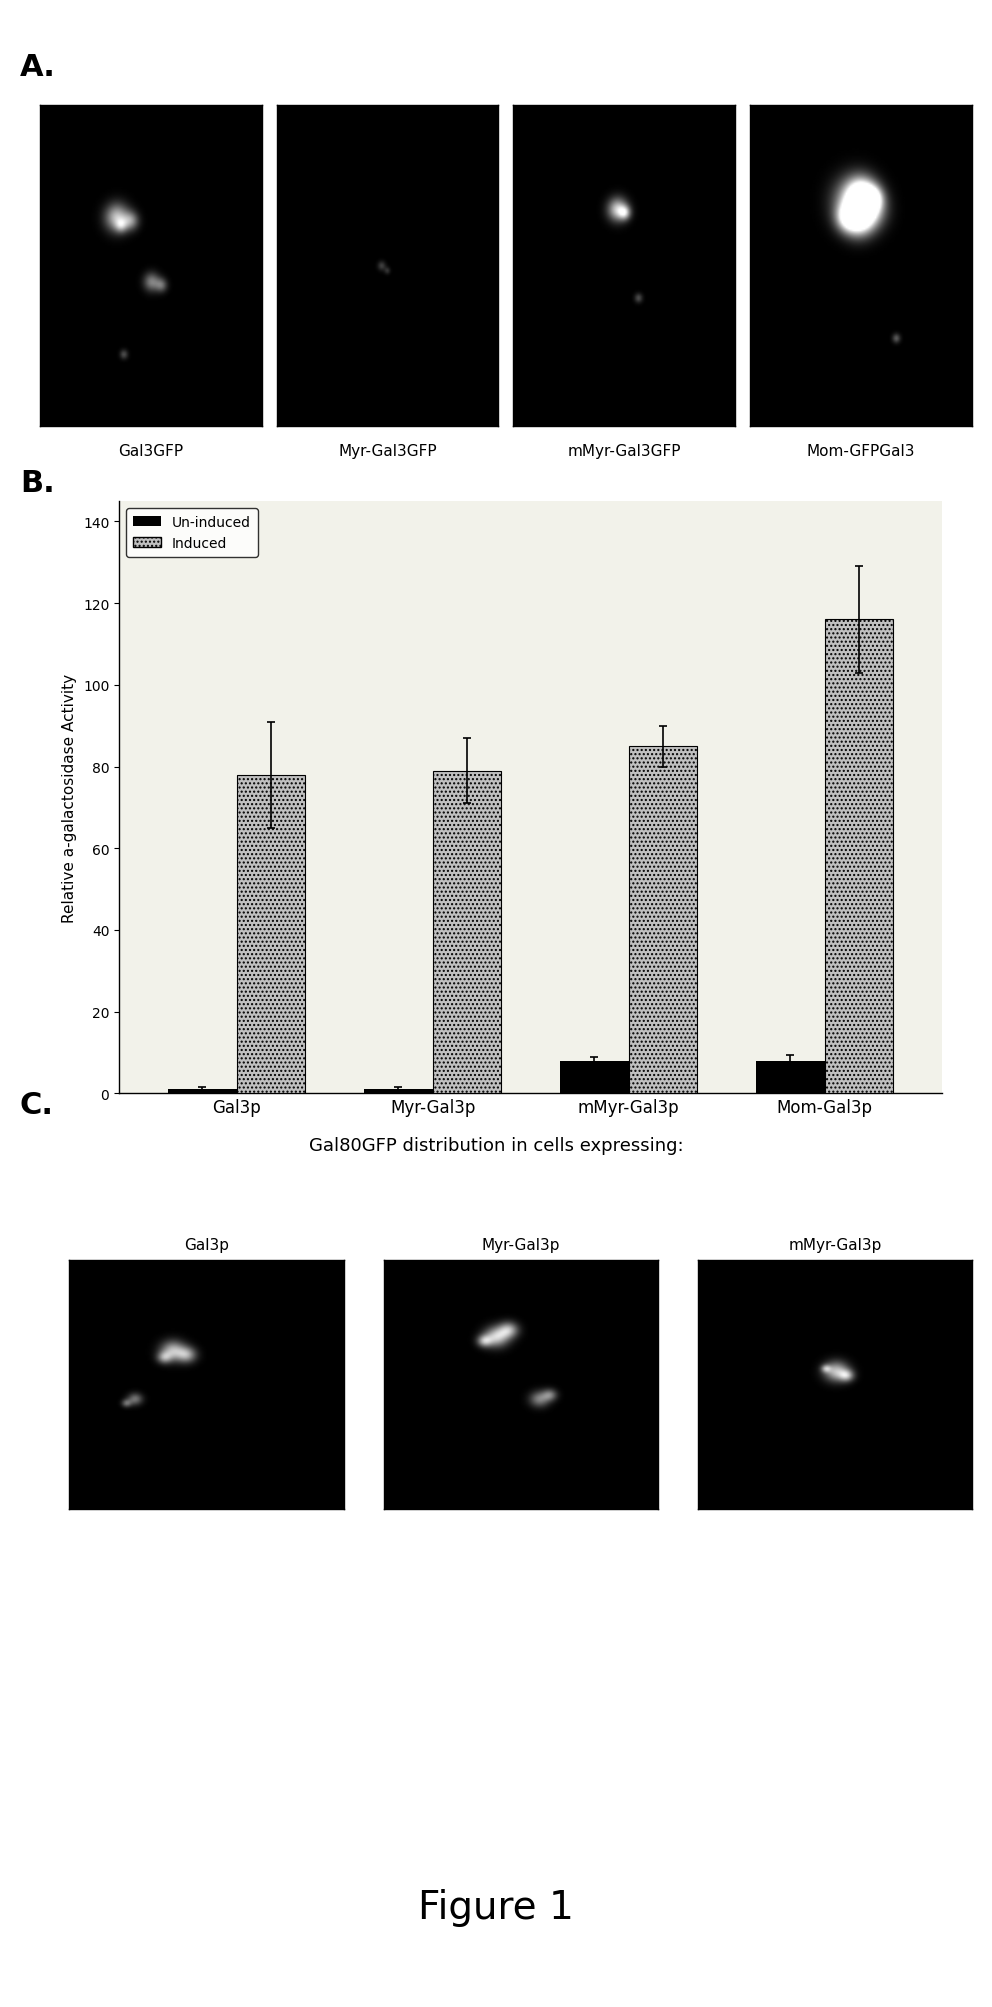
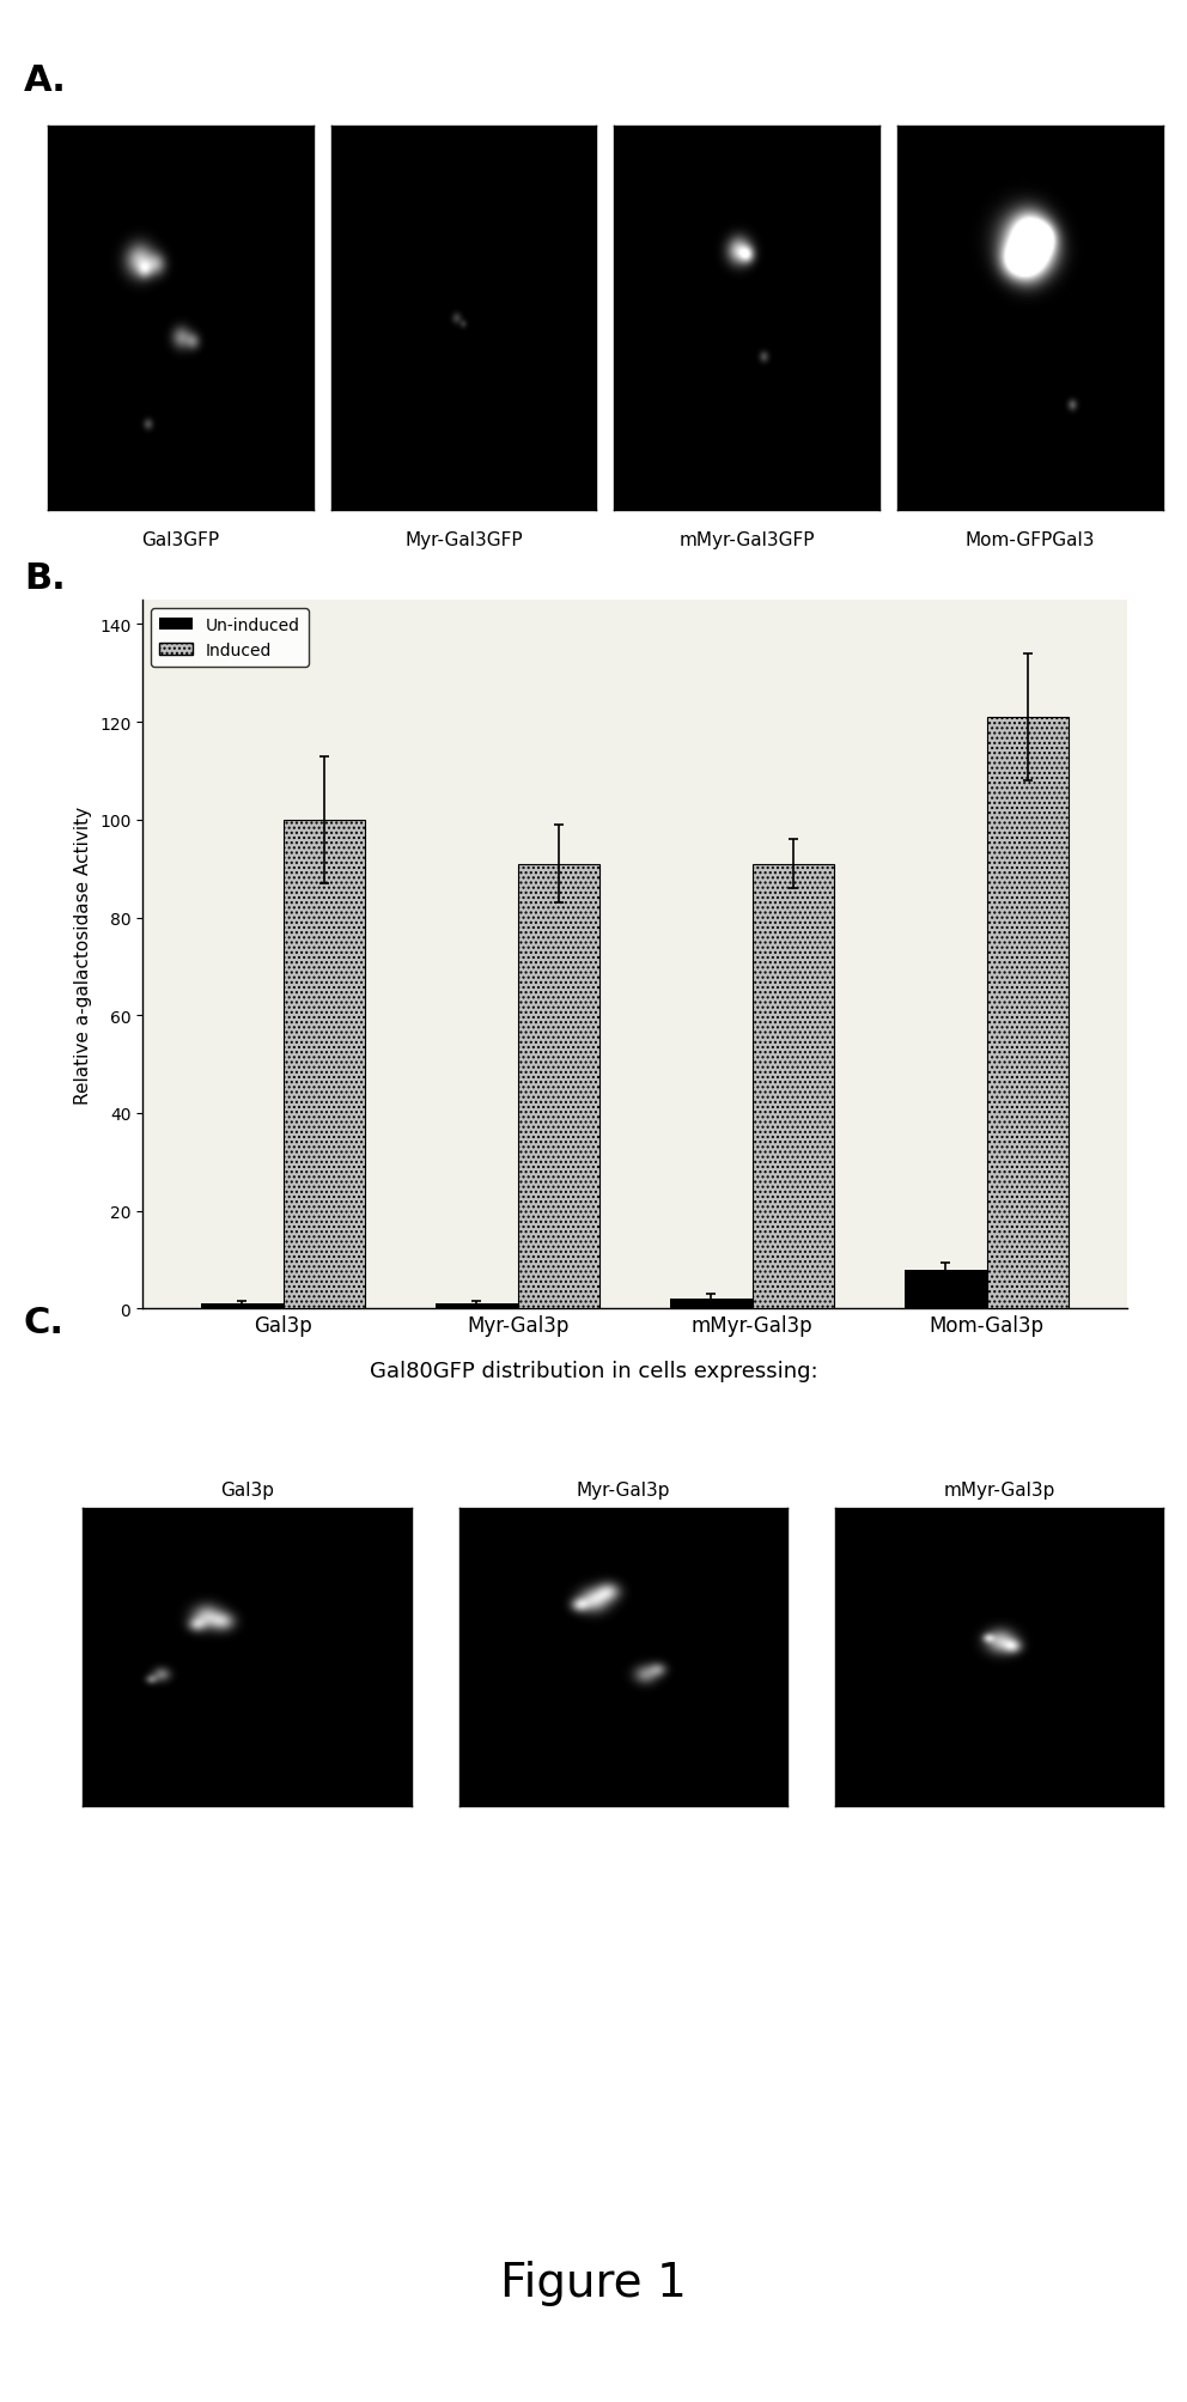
Induced/Gal3p: 78 -> 100
Induced/Myr-Gal3p: 79 -> 91
Un-induced/mMyr-Gal3p: 8 -> 2
Induced/mMyr-Gal3p: 85 -> 91
Induced/Mom-Gal3p: 116 -> 121
